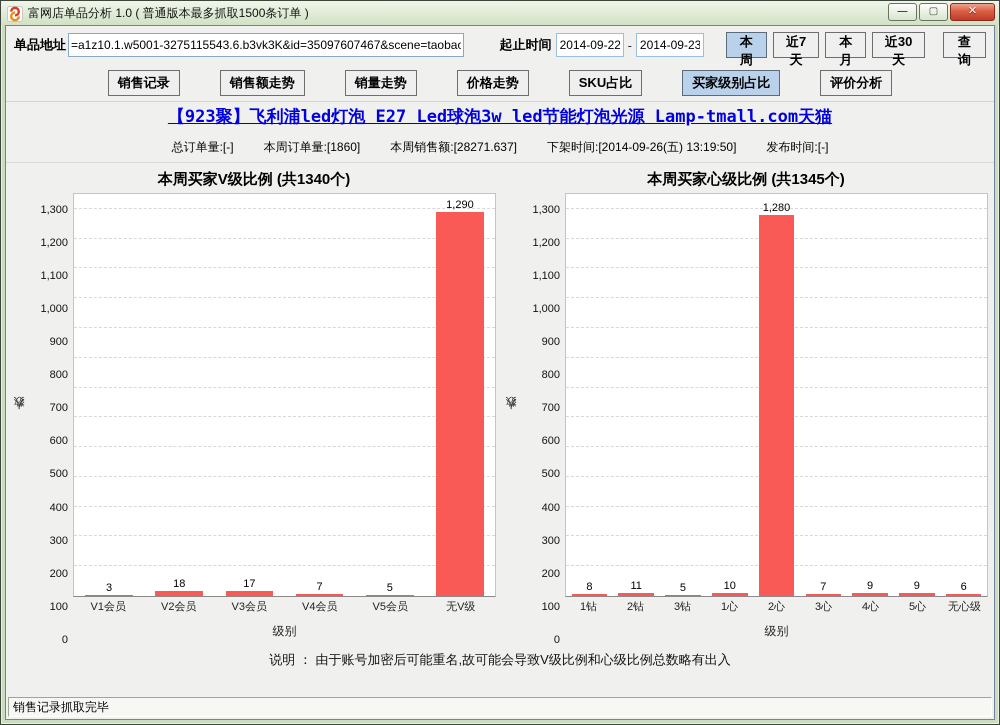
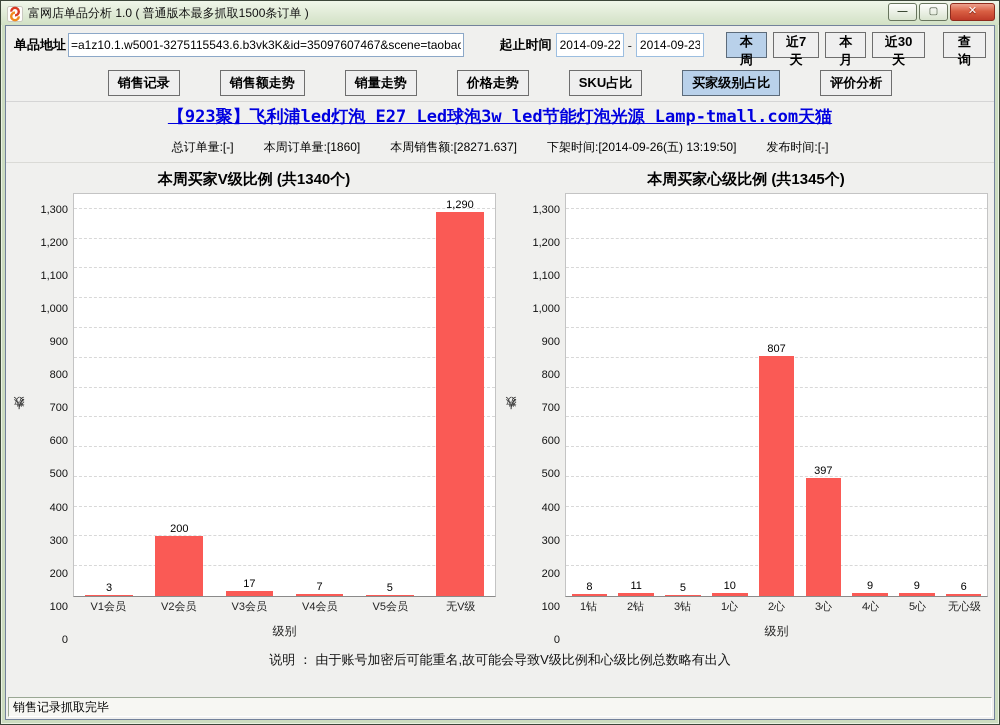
本周买家V级比例 (共1340个)/V2会员: 18 -> 200
本周买家心级比例 (共1345个)/2心: 1,280 -> 807
本周买家心级比例 (共1345个)/3心: 7 -> 397
